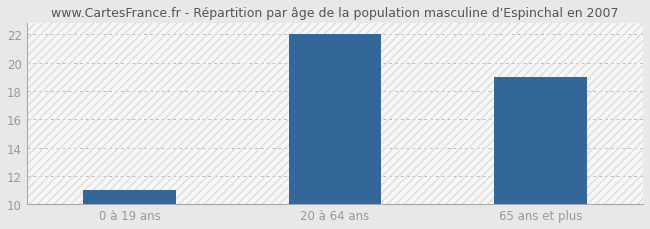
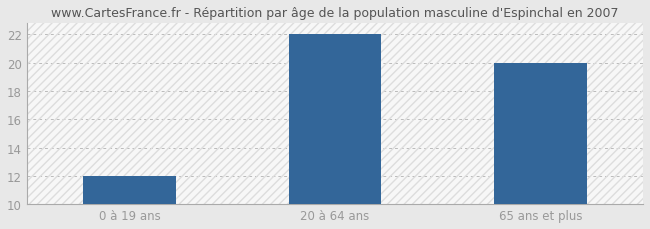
0 à 19 ans: 11 -> 12
65 ans et plus: 19 -> 20
